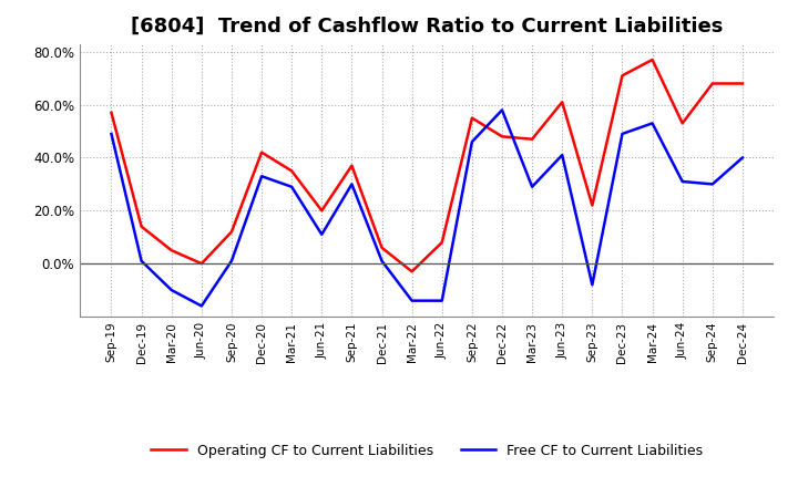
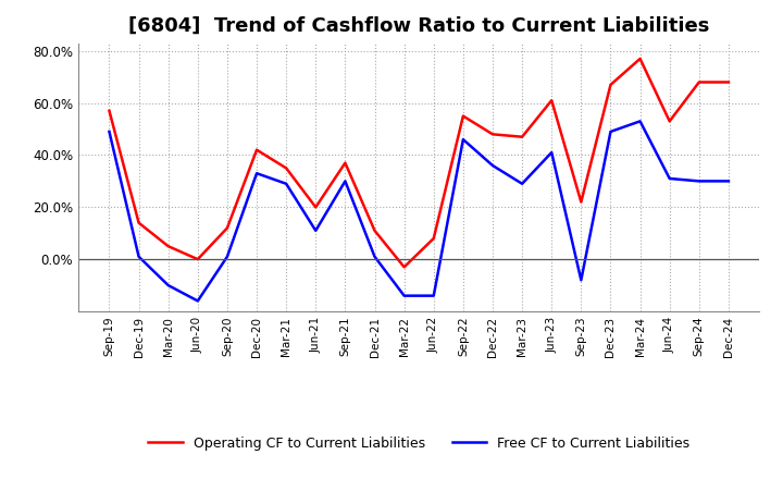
Operating CF to Current Liabilities/Dec-21: 6% -> 11%
Free CF to Current Liabilities/Dec-22: 58% -> 36%
Operating CF to Current Liabilities/Dec-23: 71% -> 67%
Free CF to Current Liabilities/Dec-24: 40% -> 30%
